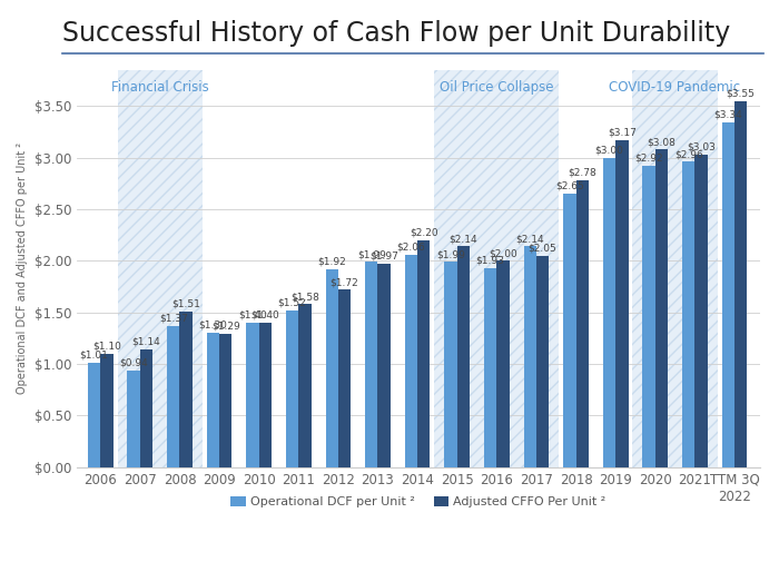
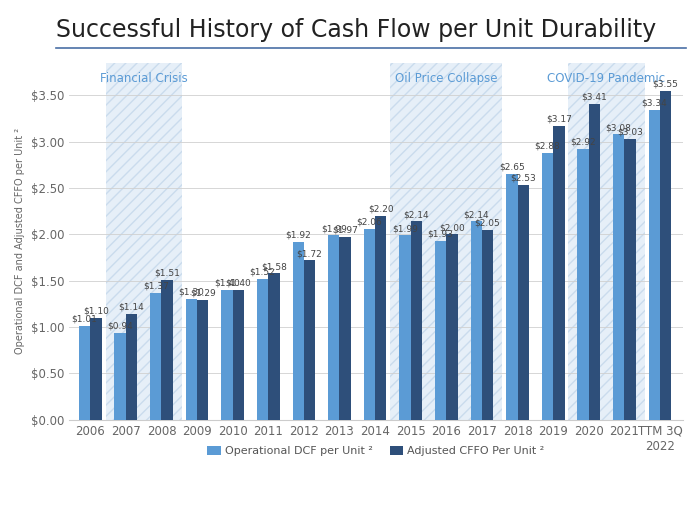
Adjusted CFFO Per Unit ²/2018: $2.78 -> $2.53
Operational DCF per Unit ²/2019: $3.00 -> $2.88
Adjusted CFFO Per Unit ²/2020: $3.08 -> $3.41
Operational DCF per Unit ²/2021: $2.96 -> $3.08
